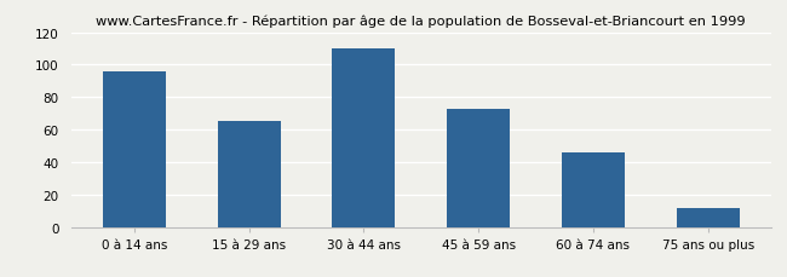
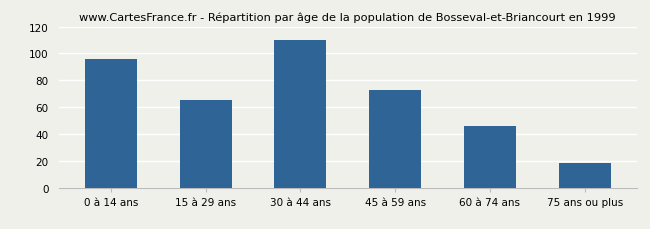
75 ans ou plus: 12 -> 18
